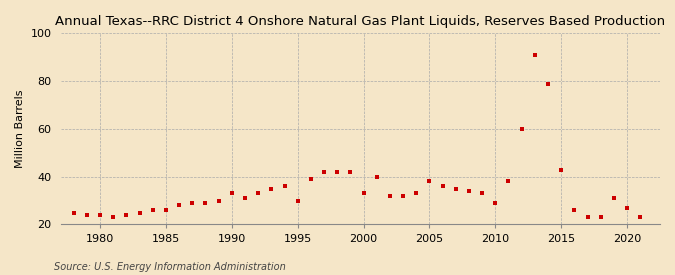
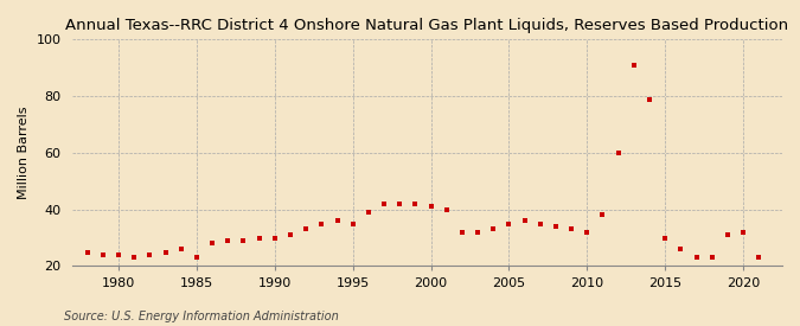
1985: 26 -> 23
1990: 33 -> 30
1995: 30 -> 35
2000: 33 -> 41
2005: 38 -> 35
2010: 29 -> 32
2015: 43 -> 30
2020: 27 -> 32
